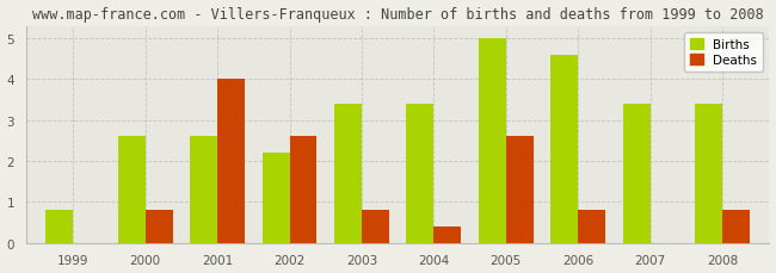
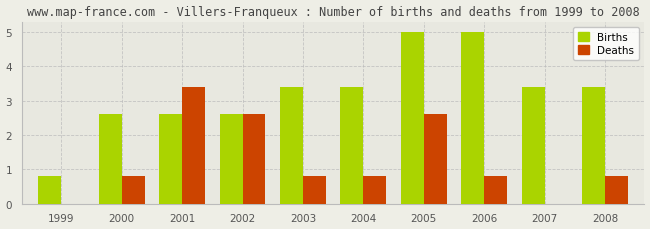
Deaths/2001: 4.0 -> 3.4
Births/2002: 2.2 -> 2.6
Deaths/2004: 0.4 -> 0.8
Births/2006: 4.6 -> 5.0
